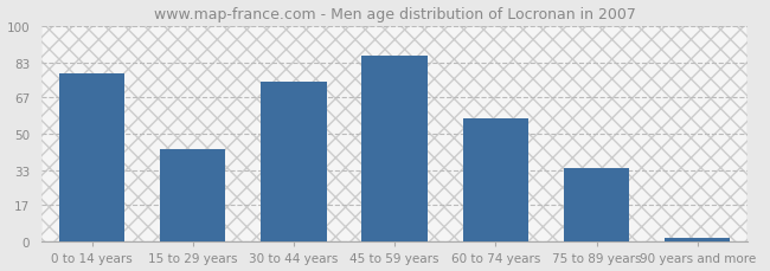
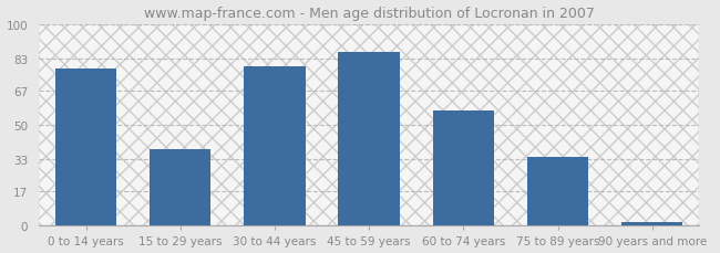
15 to 29 years: 43 -> 38
30 to 44 years: 74 -> 79
